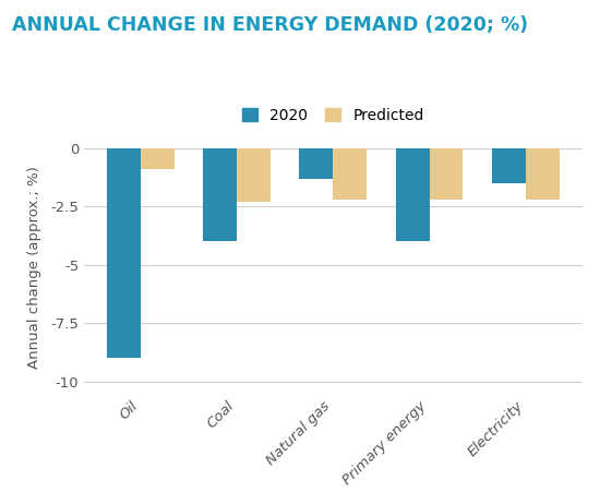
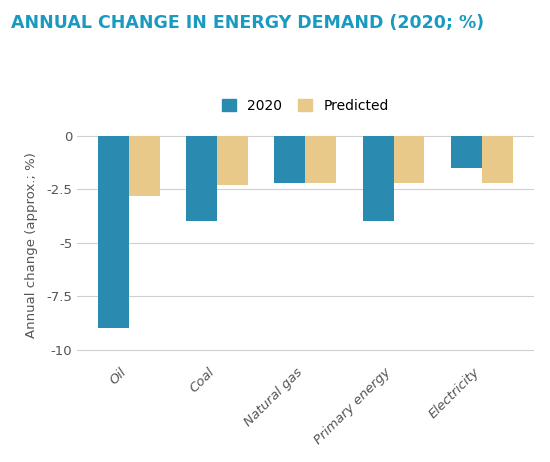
Predicted/Oil: -0.9 -> -2.8
2020/Natural gas: -1.3 -> -2.2
